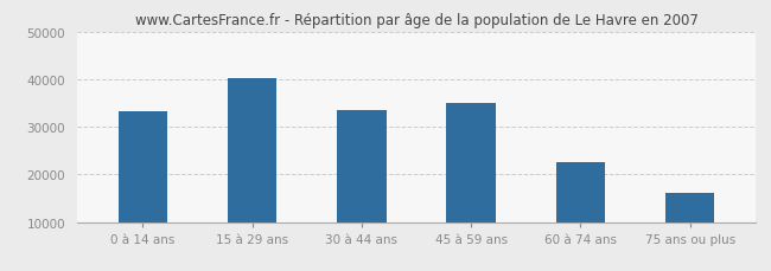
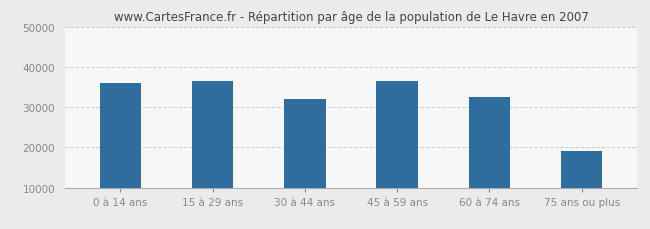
0 à 14 ans: 33300 -> 36000
15 à 29 ans: 40300 -> 36500
30 à 44 ans: 33500 -> 32000
45 à 59 ans: 35000 -> 36500
60 à 74 ans: 22500 -> 32500
75 ans ou plus: 16000 -> 19000
